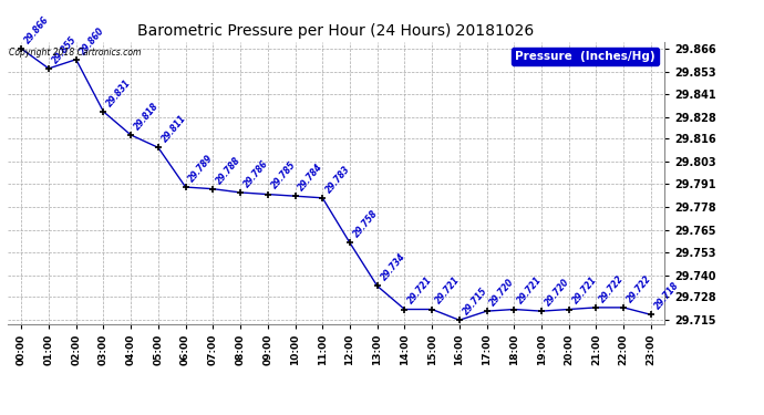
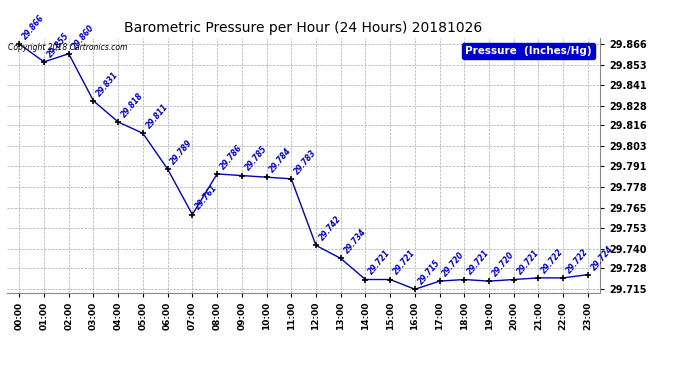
07:00: 29.788 -> 29.761
12:00: 29.758 -> 29.742
23:00: 29.718 -> 29.724
